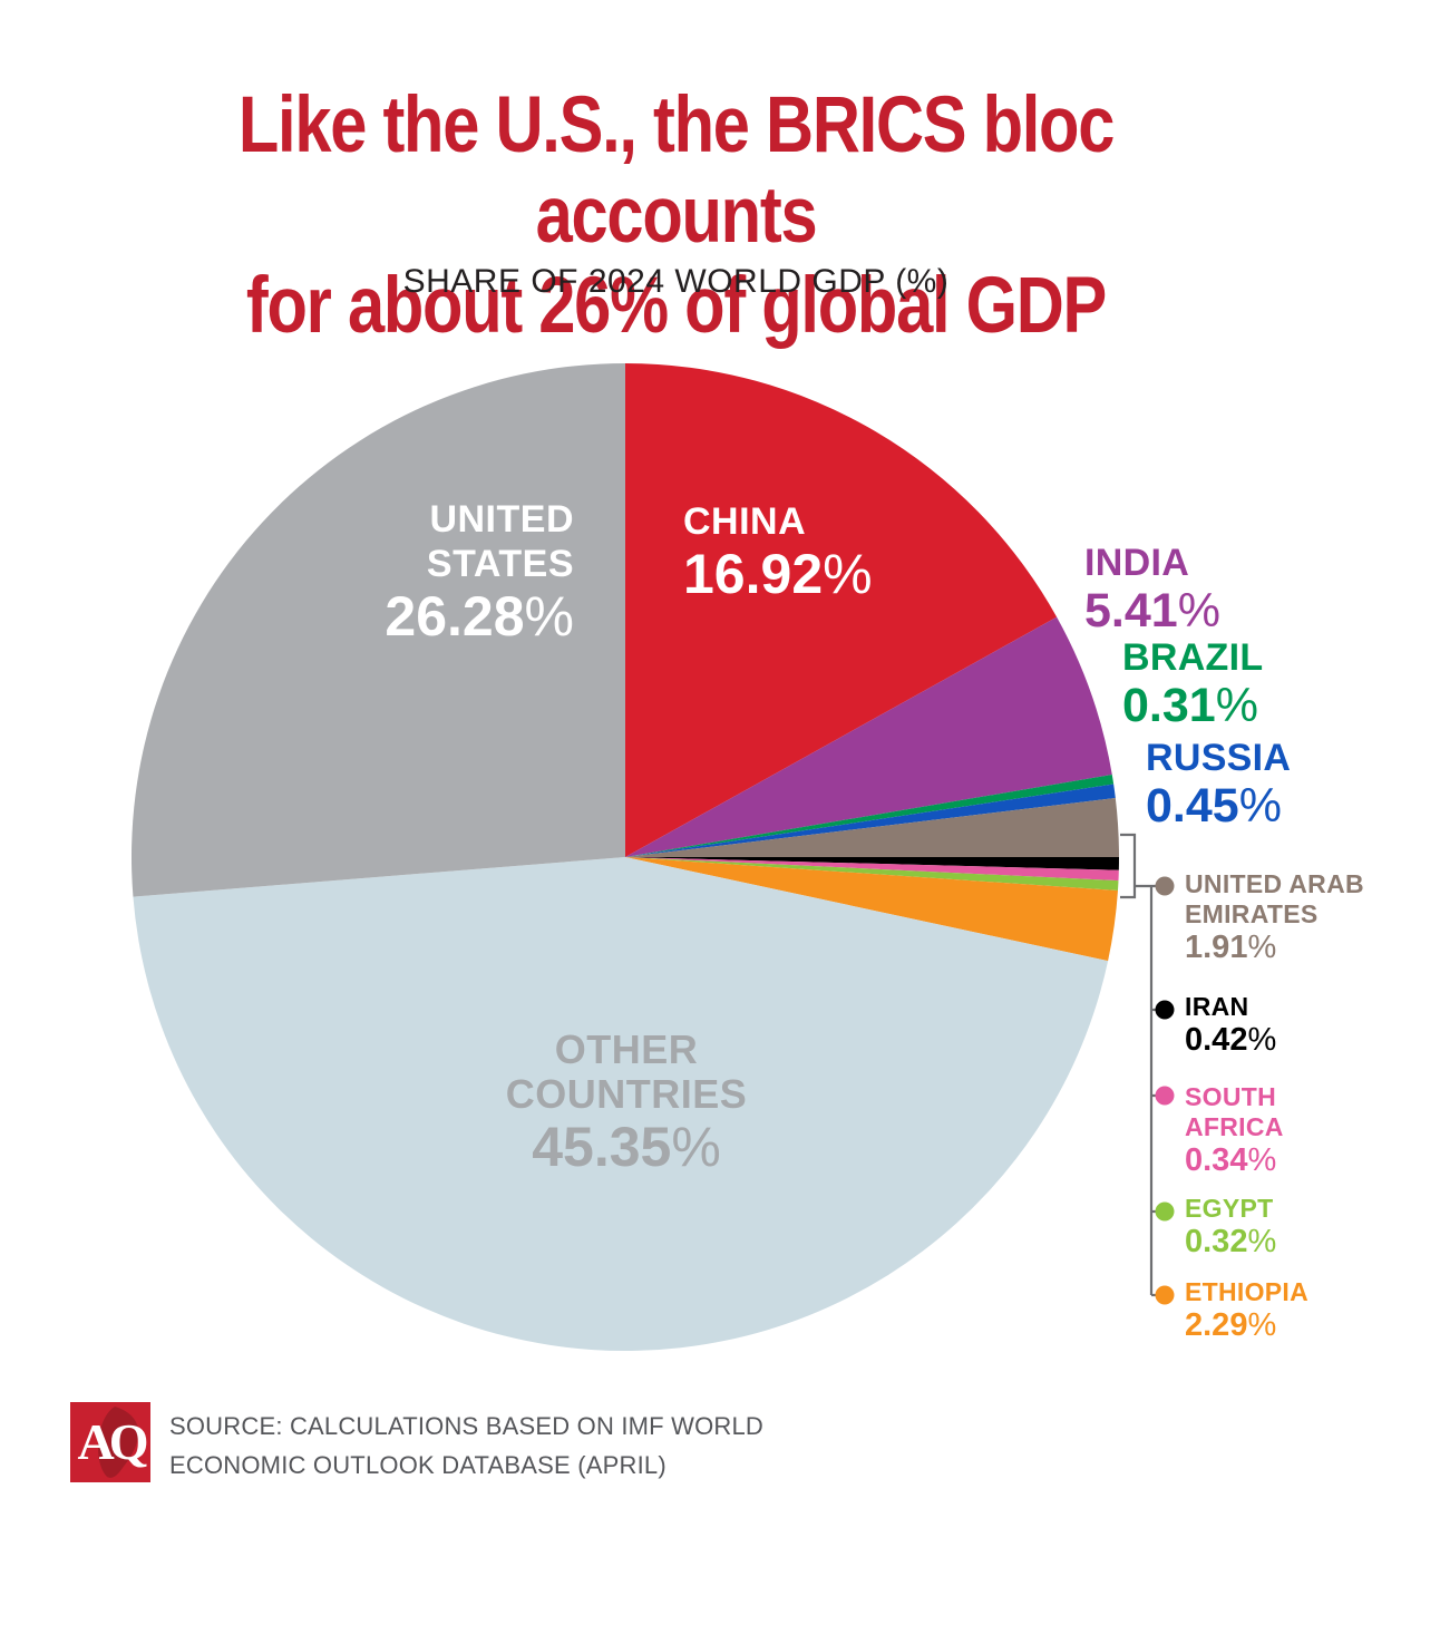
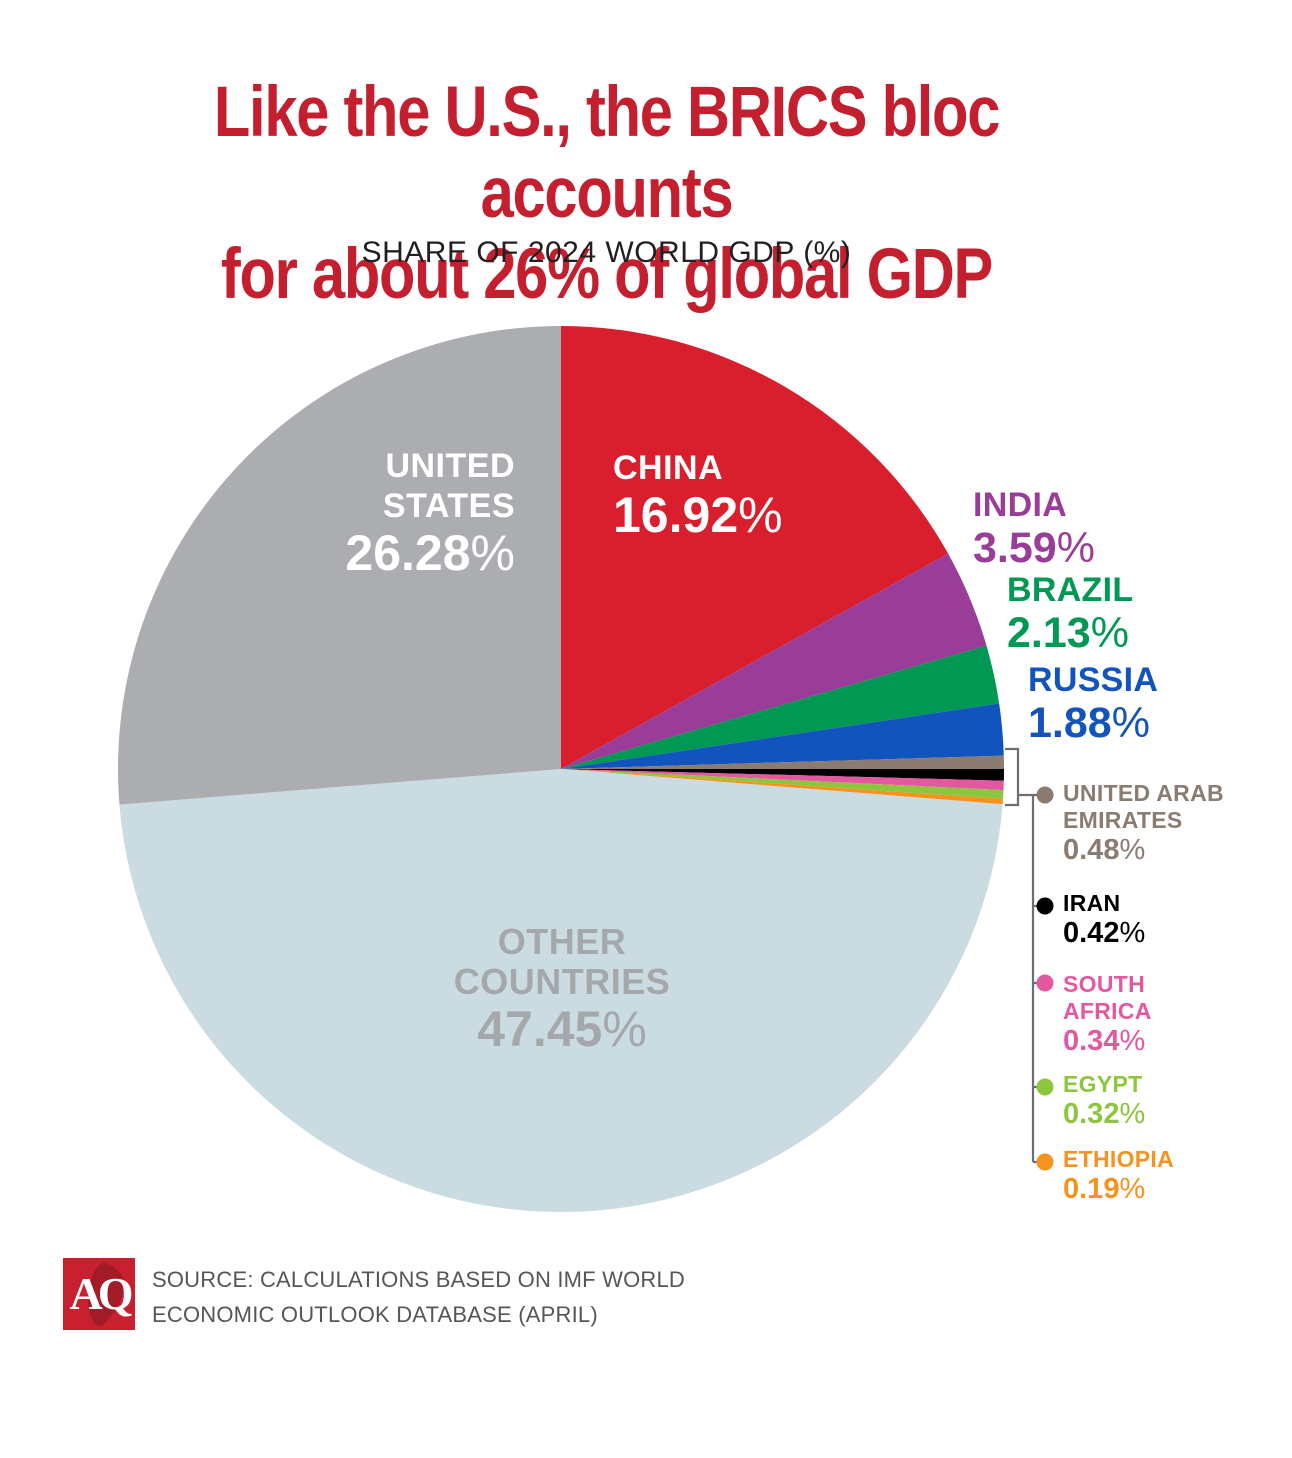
INDIA: 5.41 -> 3.59
BRAZIL: 0.31 -> 2.13
RUSSIA: 0.45 -> 1.88
UNITED ARAB EMIRATES: 1.91 -> 0.48
ETHIOPIA: 2.29 -> 0.19
OTHER COUNTRIES: 45.35 -> 47.45
